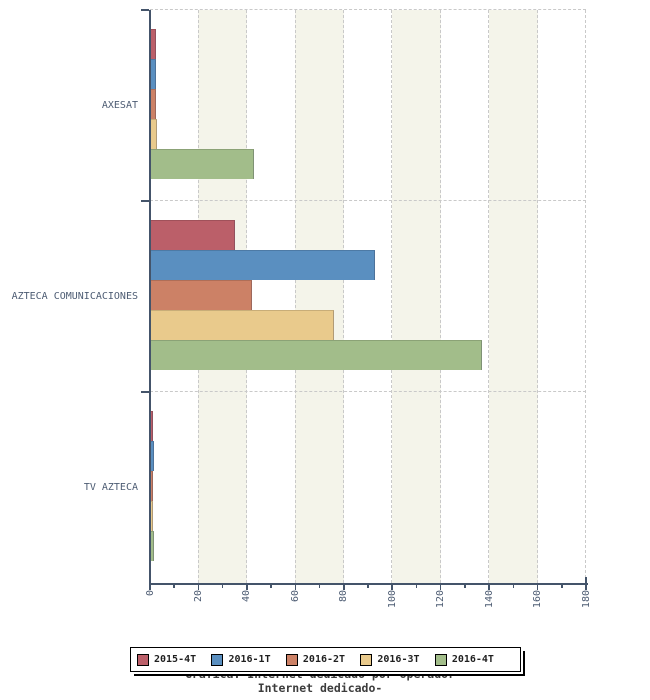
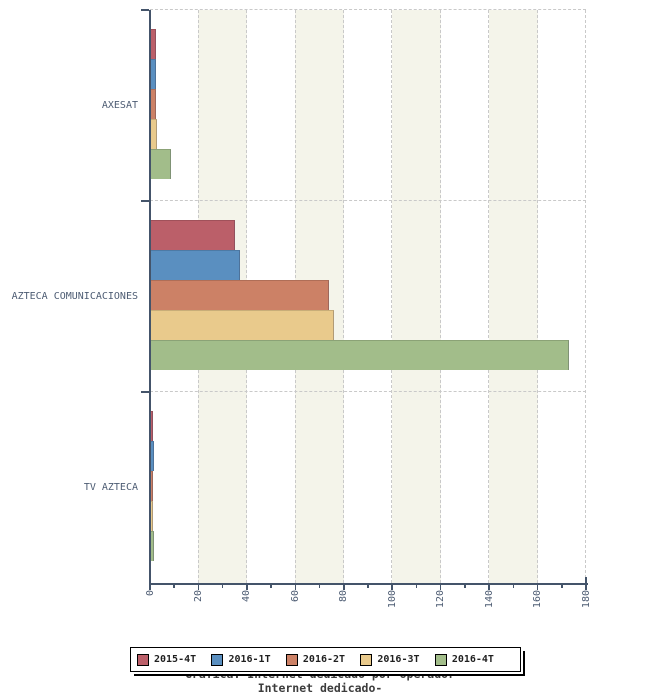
2016-4T/AXESAT: 43 -> 8
2016-1T/AZTECA COMUNICACIONES: 93 -> 37
2016-2T/AZTECA COMUNICACIONES: 42 -> 74
2016-4T/AZTECA COMUNICACIONES: 137 -> 173
